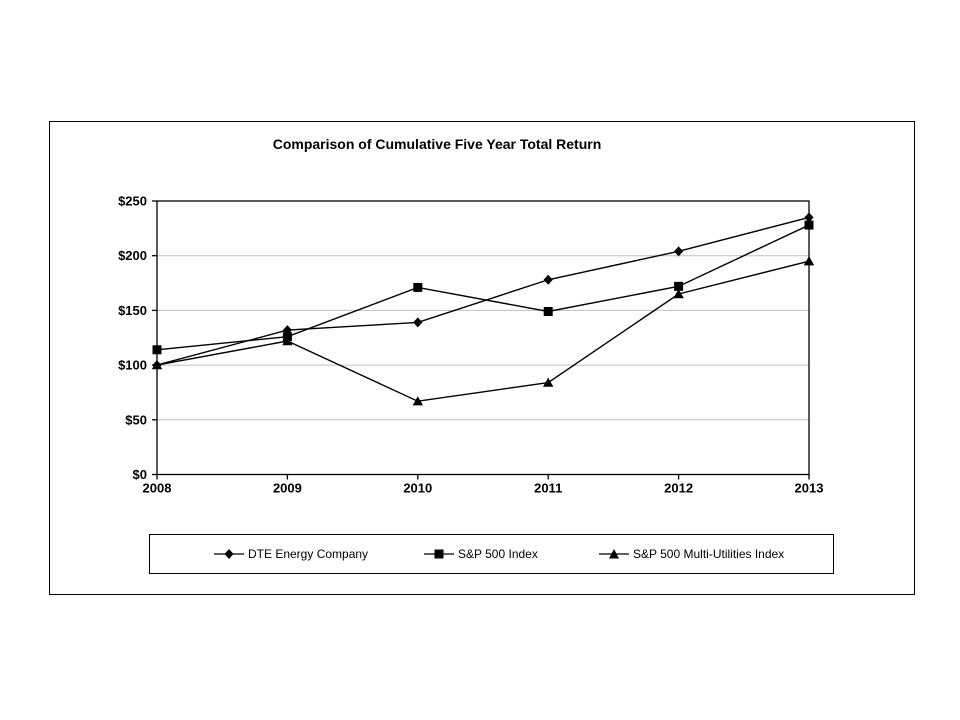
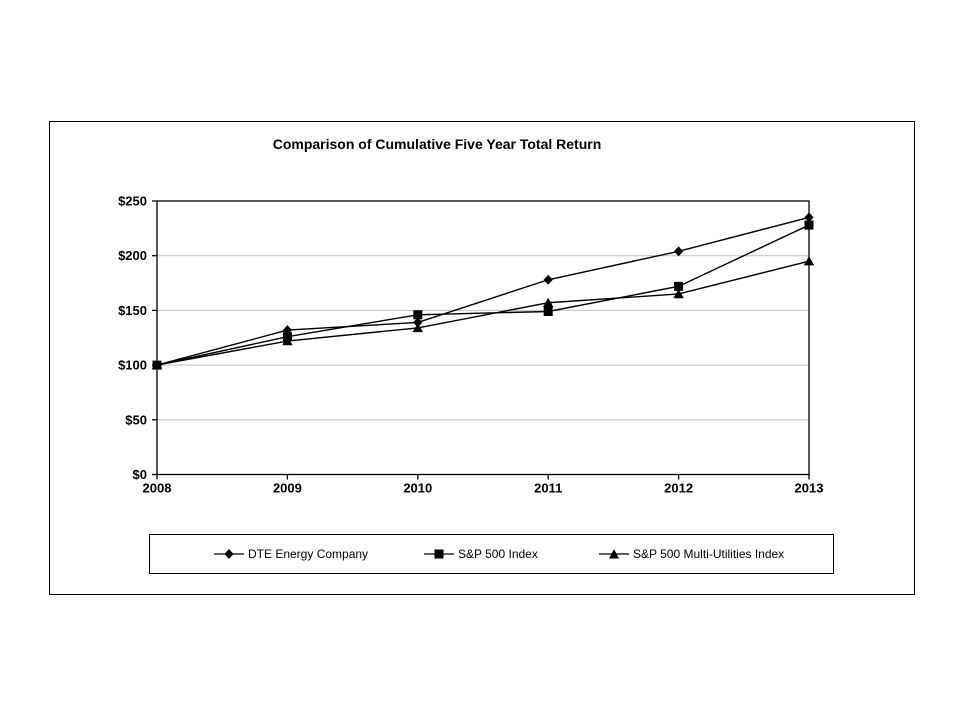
S&P 500 Index/2008: $114 -> $100
S&P 500 Index/2010: $171 -> $146
S&P 500 Multi-Utilities Index/2010: $67 -> $134
S&P 500 Multi-Utilities Index/2011: $84 -> $157
